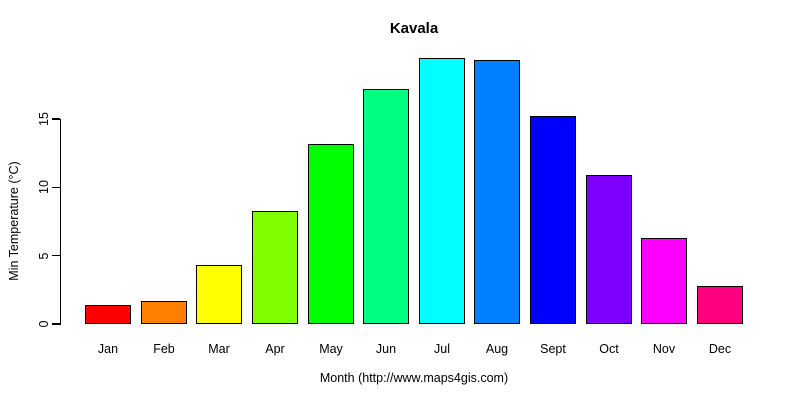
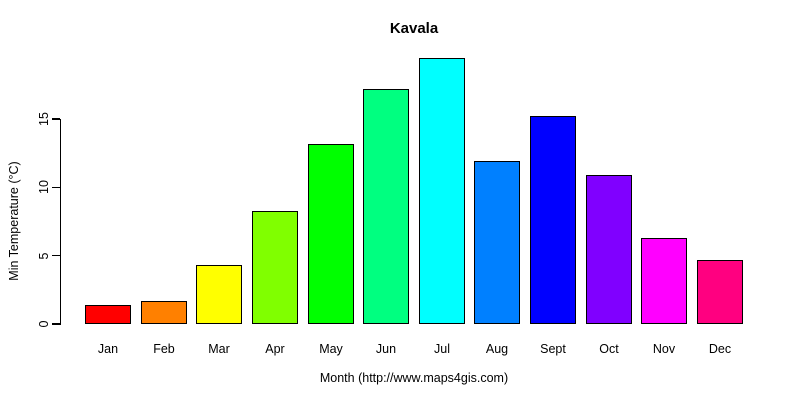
Aug: 19.3 -> 11.9
Dec: 2.8 -> 4.7
